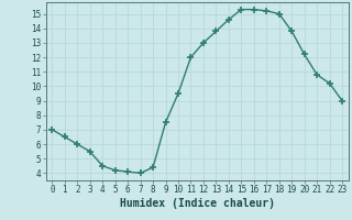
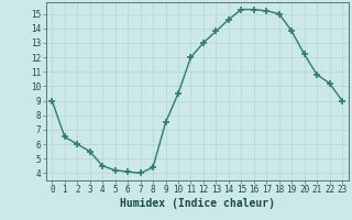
0: 7.0 -> 9.0
